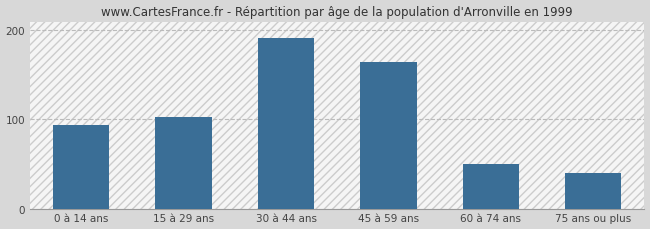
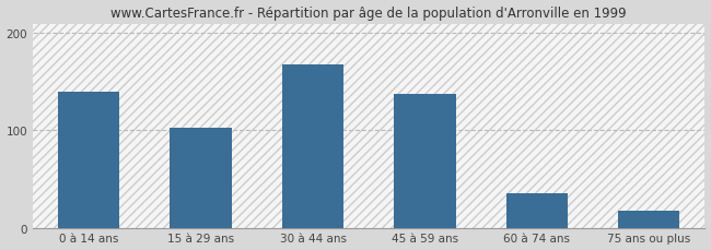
0 à 14 ans: 94 -> 140
30 à 44 ans: 192 -> 168
45 à 59 ans: 164 -> 138
60 à 74 ans: 50 -> 35
75 ans ou plus: 40 -> 18
